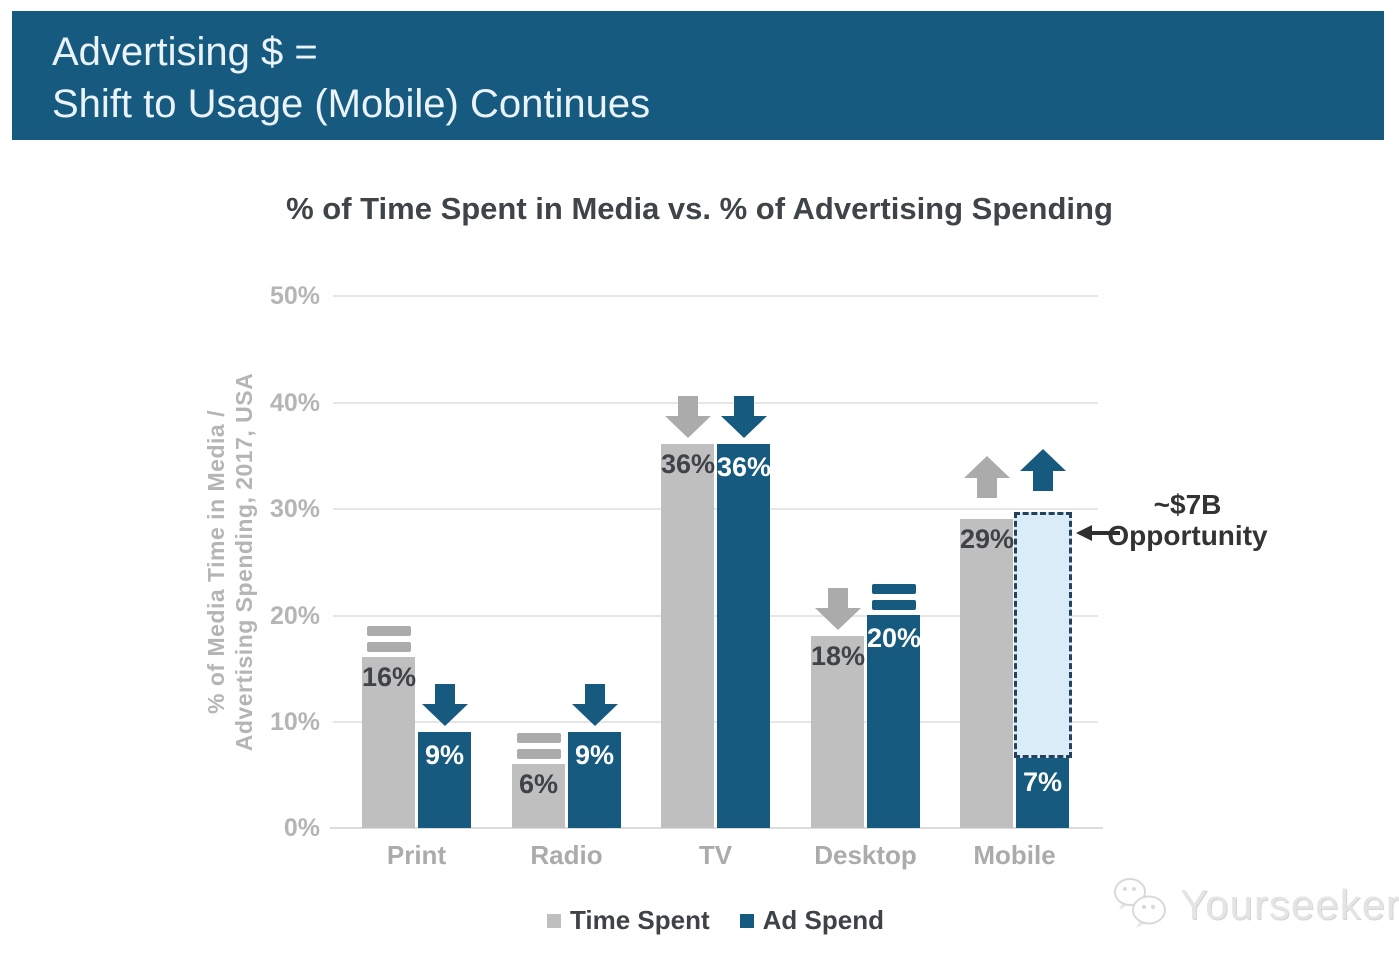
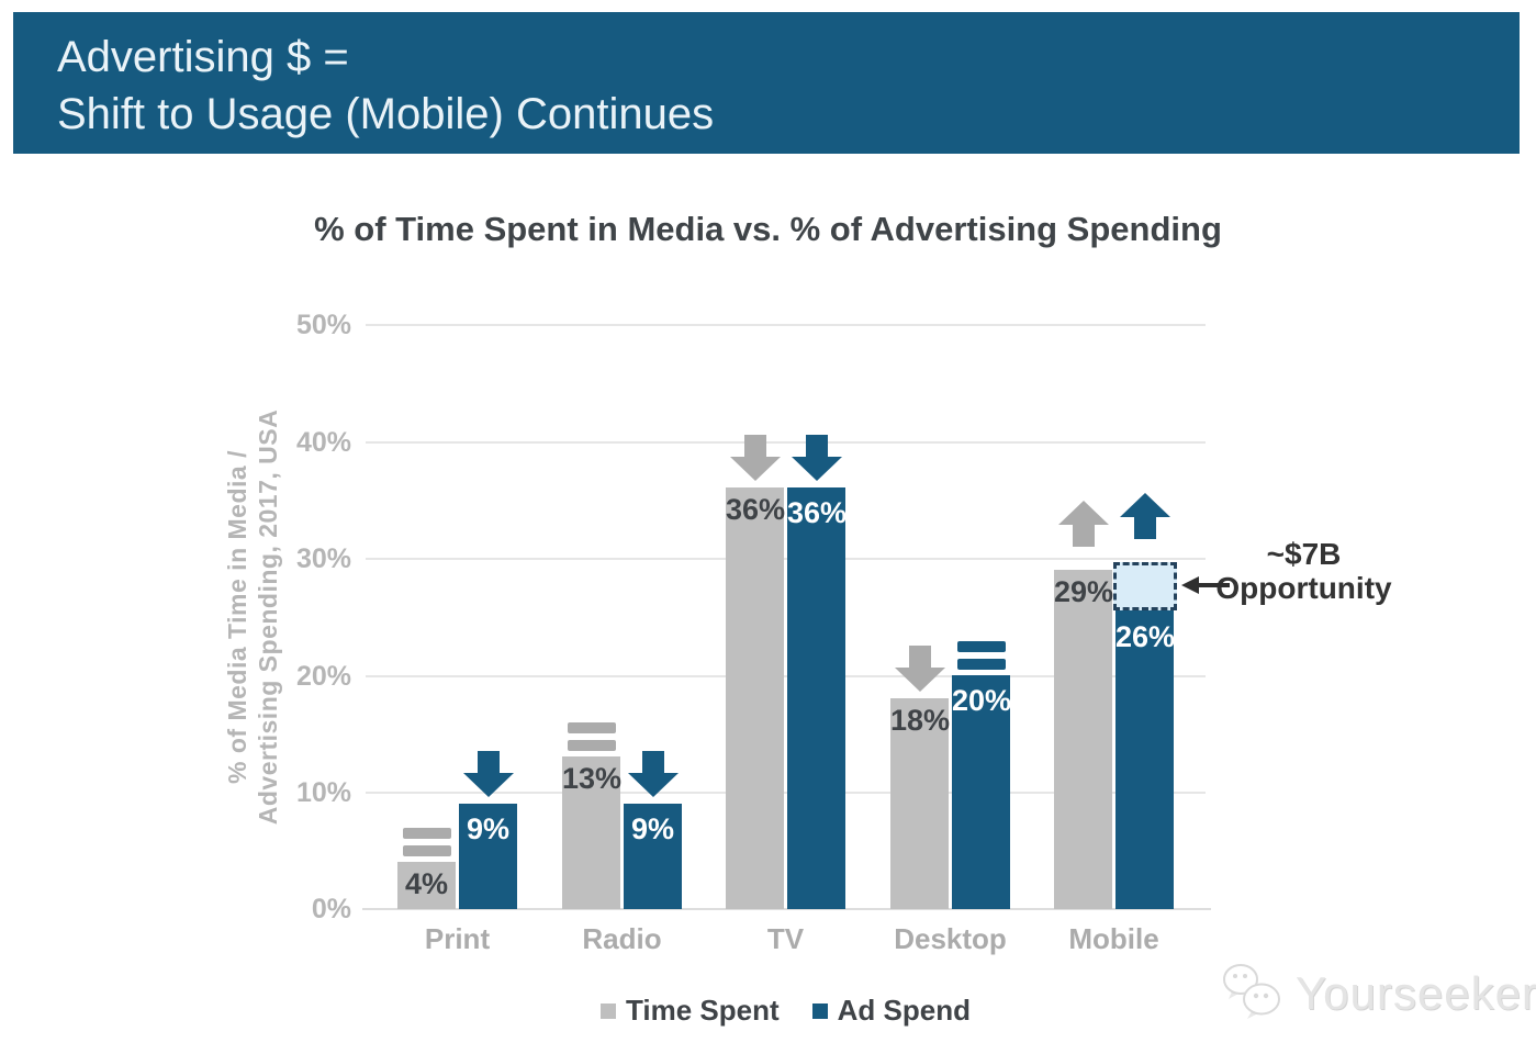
Time Spent/Print: 16% -> 4%
Time Spent/Radio: 6% -> 13%
Ad Spend/Mobile: 7% -> 26%
